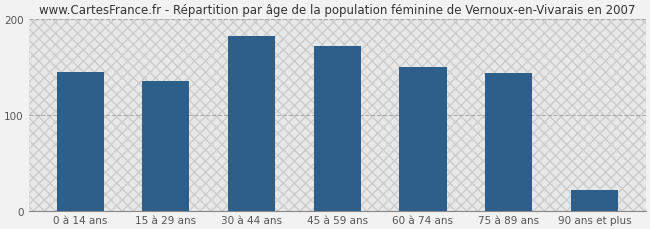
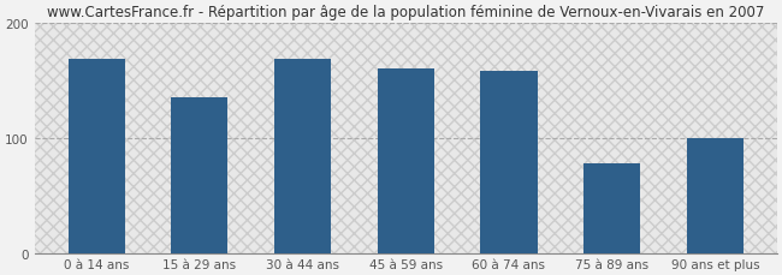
0 à 14 ans: 145 -> 168
30 à 44 ans: 182 -> 168
45 à 59 ans: 172 -> 160
60 à 74 ans: 150 -> 158
75 à 89 ans: 143 -> 78
90 ans et plus: 22 -> 100
